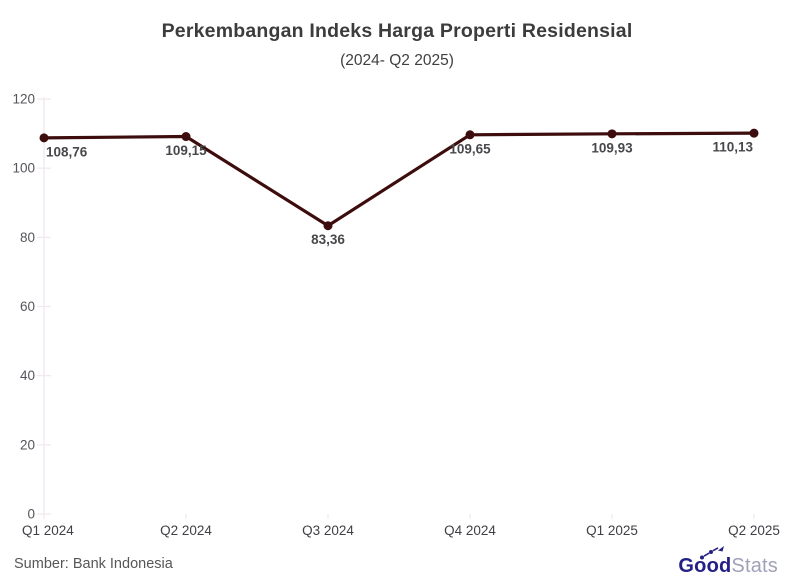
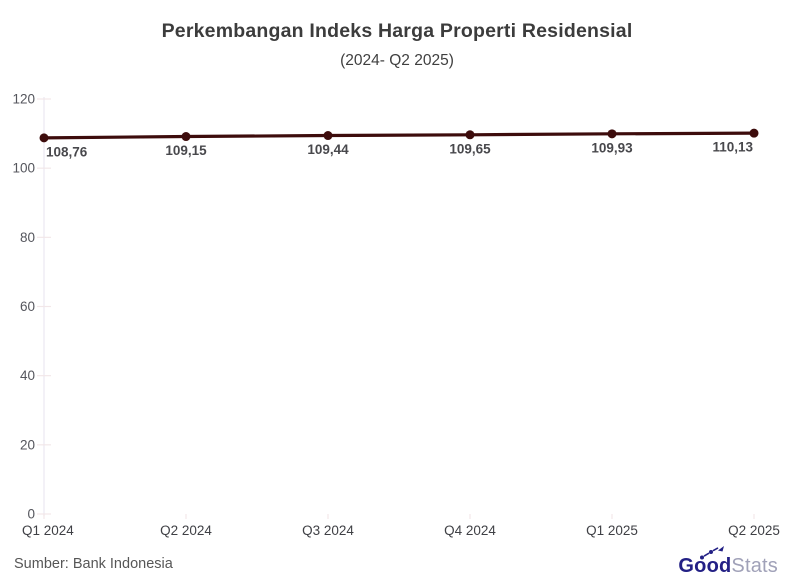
Q3 2024: 83,36 -> 109,44
